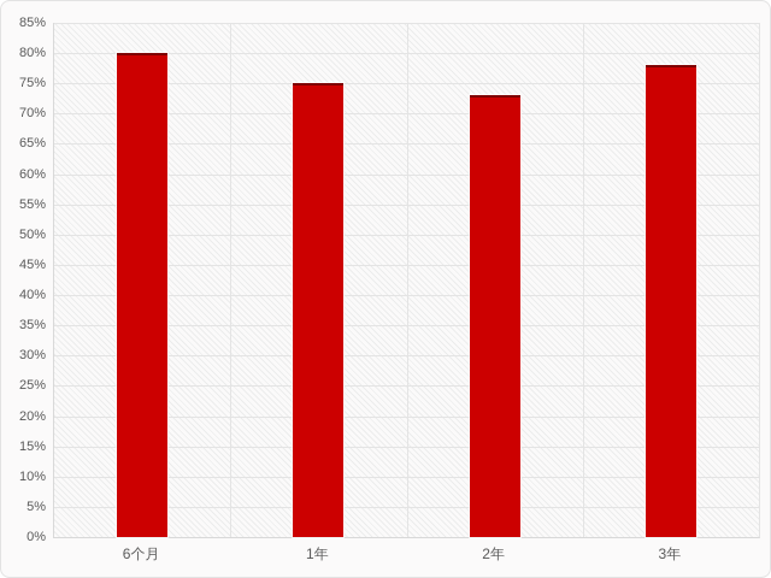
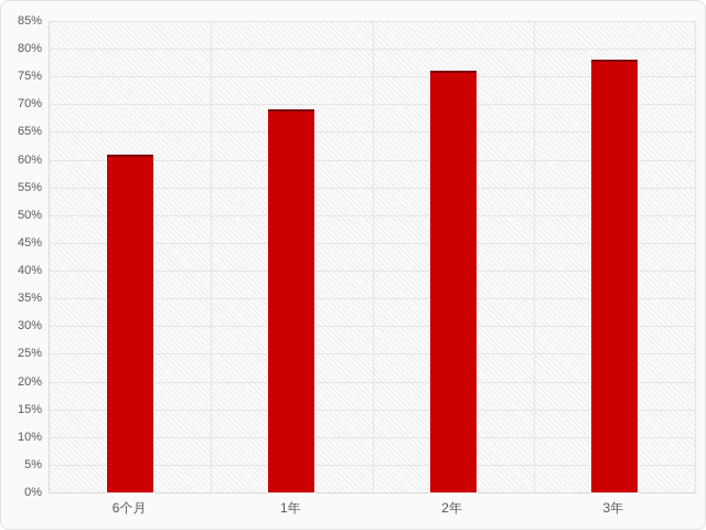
6个月: 80% -> 61%
1年: 75% -> 69%
2年: 73% -> 76%
